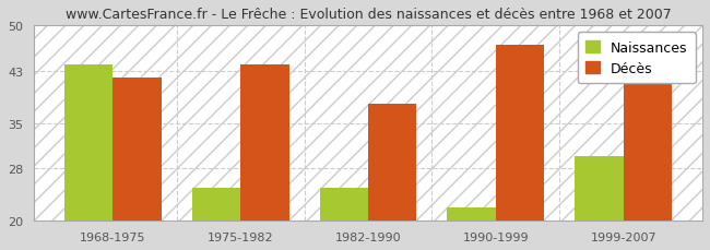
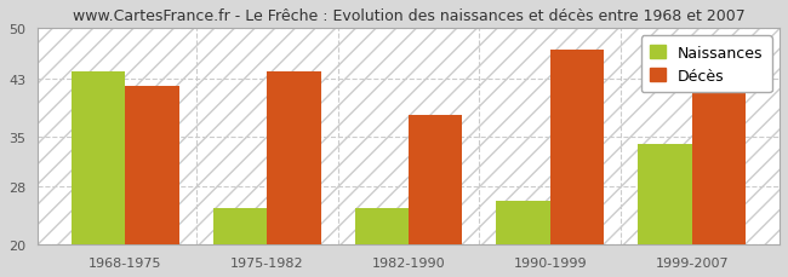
Naissances/1990-1999: 22 -> 26
Naissances/1999-2007: 30 -> 34
